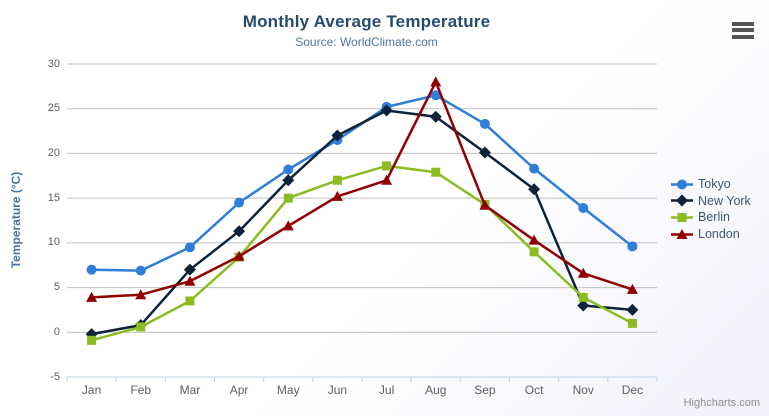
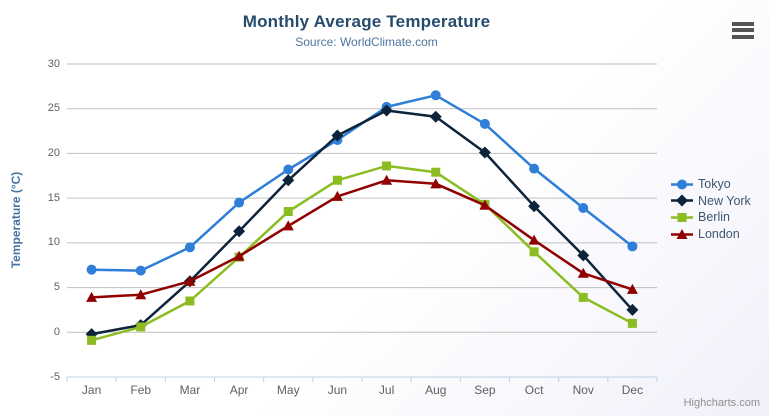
New York/Mar: 7 -> 6
Berlin/May: 15 -> 14
London/Aug: 28 -> 17
New York/Oct: 16 -> 14
New York/Nov: 3 -> 9
